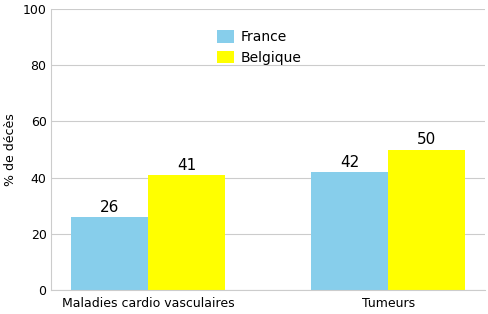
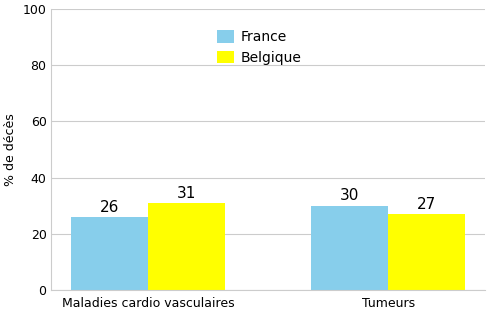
Belgique/Maladies cardio vasculaires: 41 -> 31
France/Tumeurs: 42 -> 30
Belgique/Tumeurs: 50 -> 27
